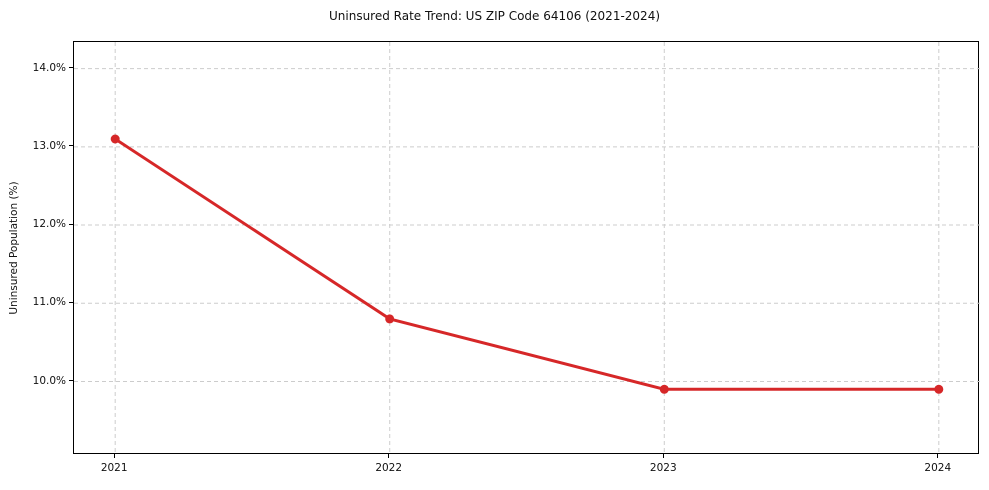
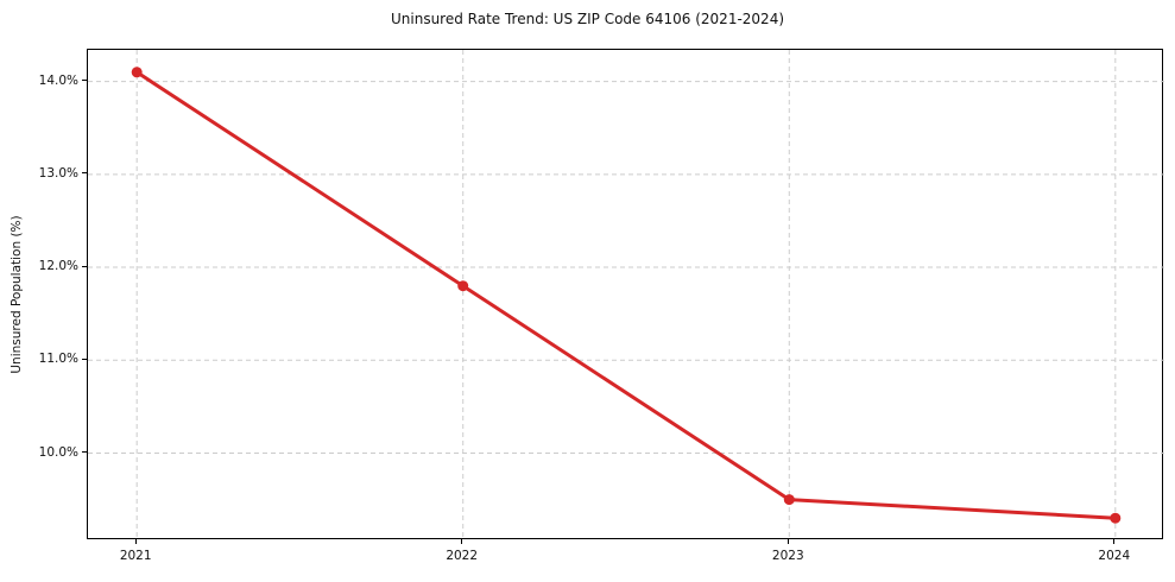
2021: 13.1% -> 14.1%
2022: 10.8% -> 11.8%
2023: 9.9% -> 9.5%
2024: 9.9% -> 9.3%
